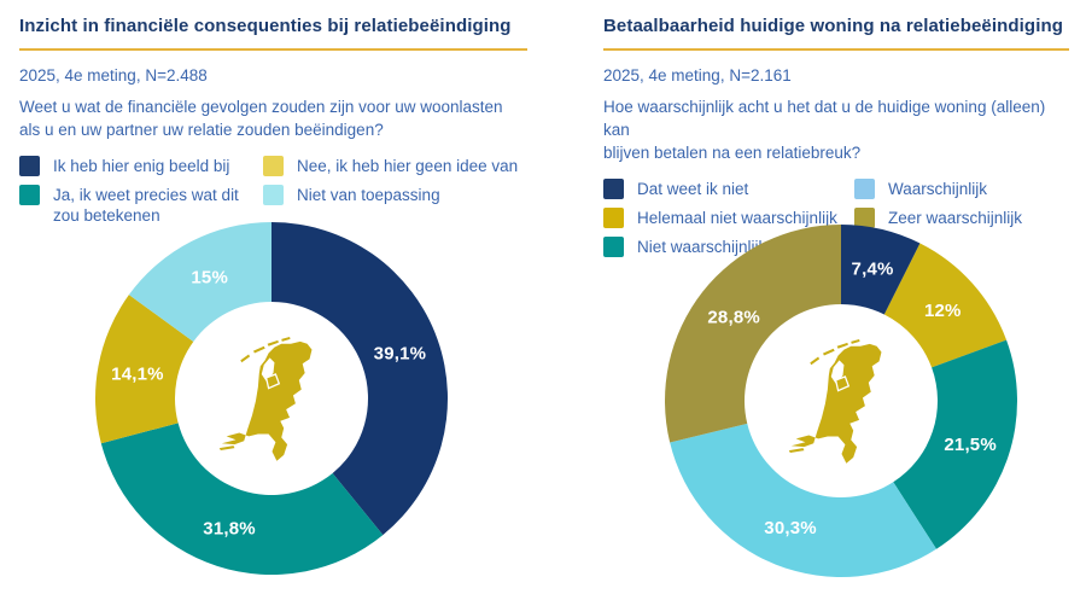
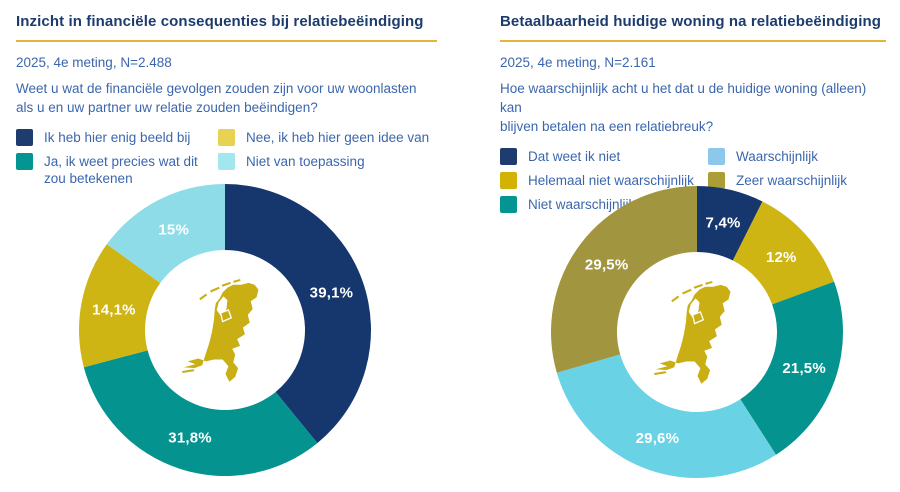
Betaalbaarheid huidige woning na relatiebeëindiging/Waarschijnlijk: 30,3% -> 29,6%
Betaalbaarheid huidige woning na relatiebeëindiging/Zeer waarschijnlijk: 28,8% -> 29,5%
